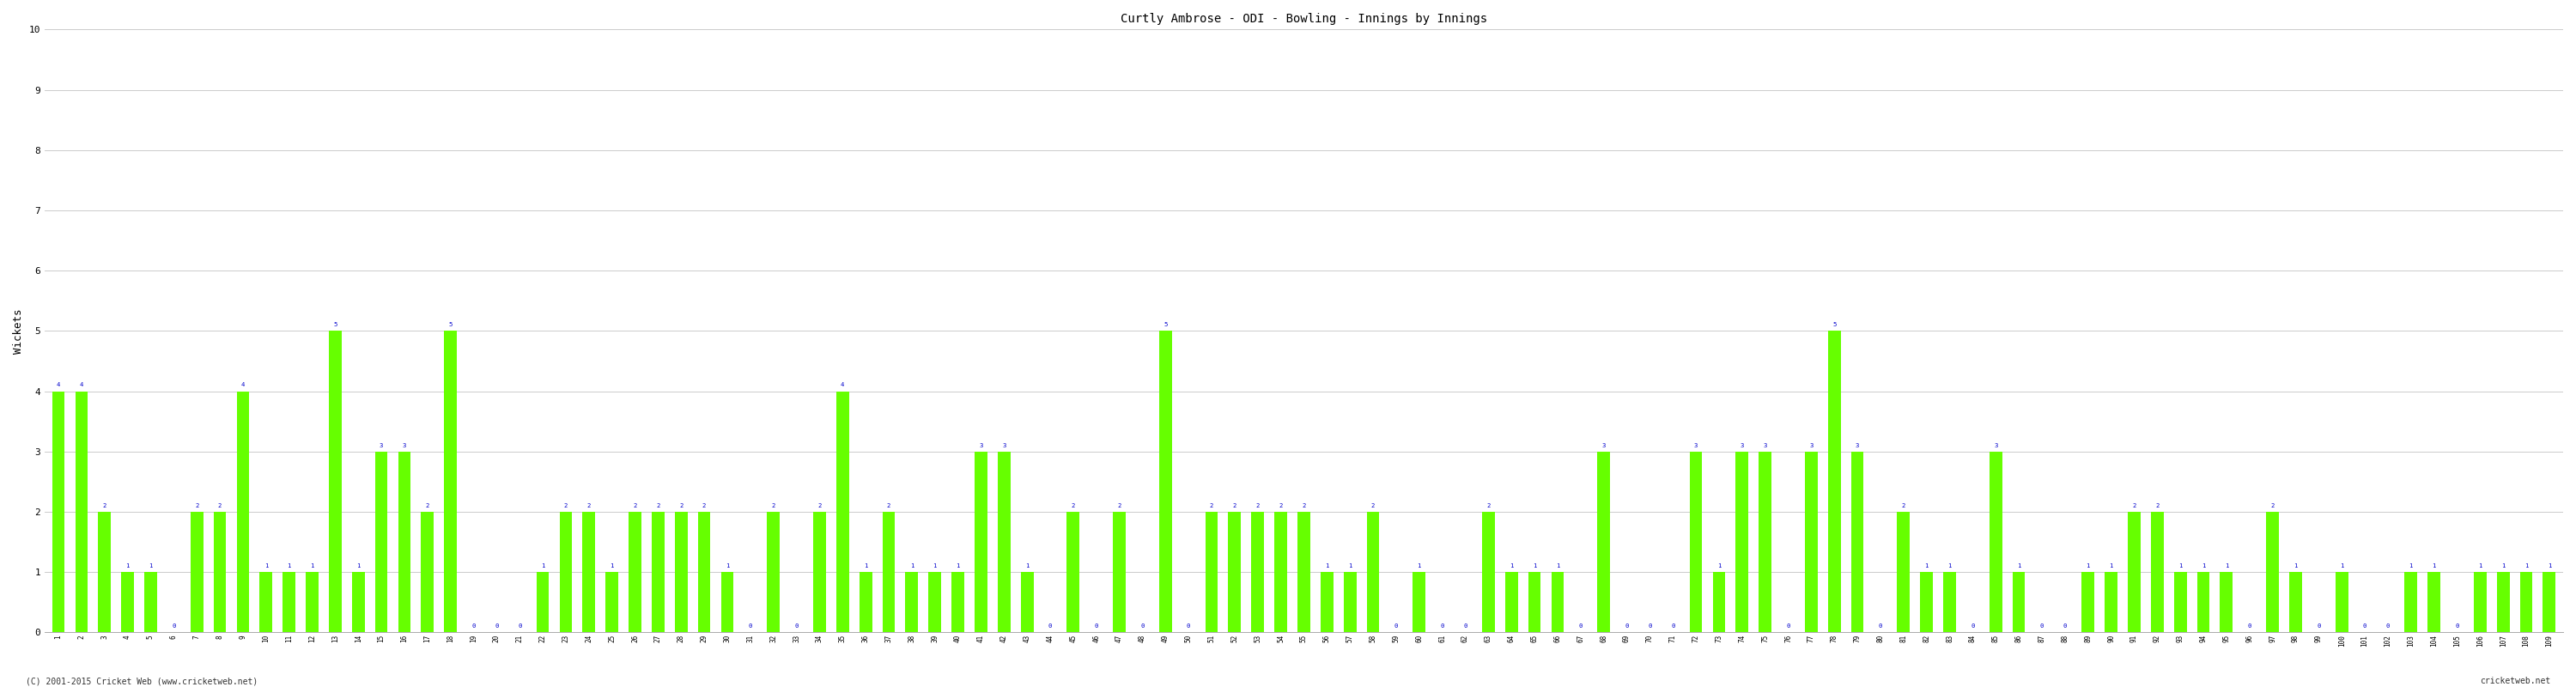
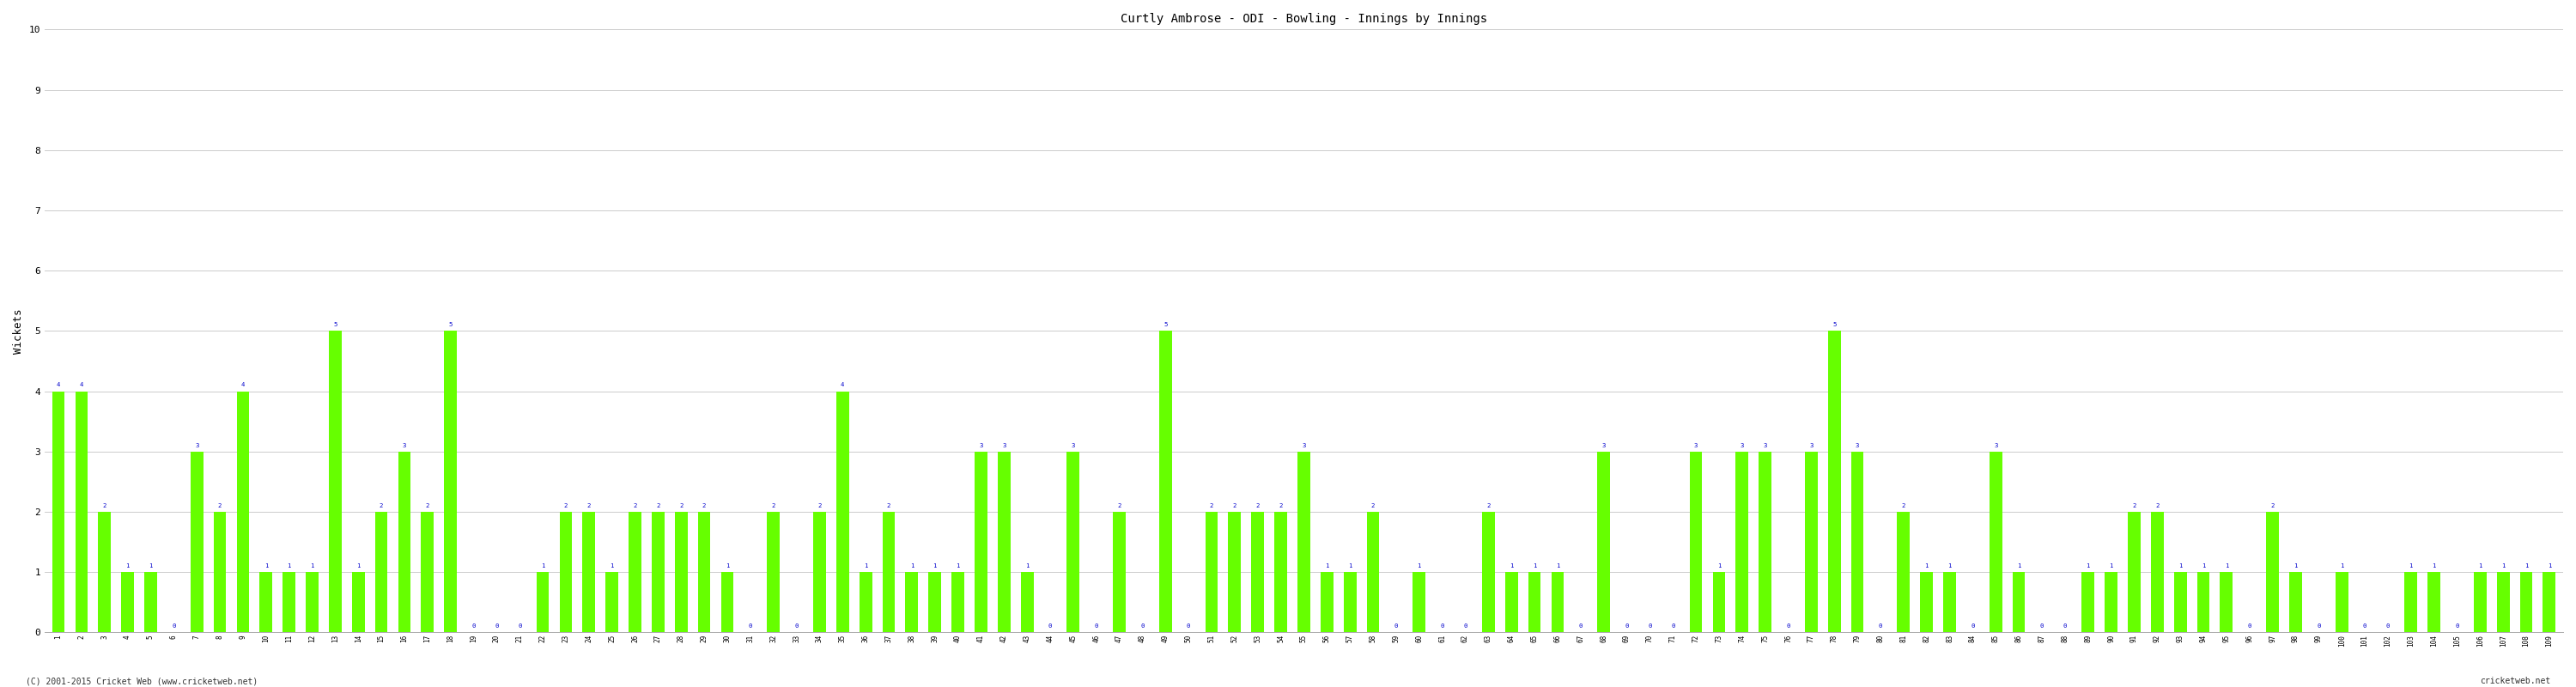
7: 2 -> 3
15: 3 -> 2
45: 2 -> 3
55: 2 -> 3
